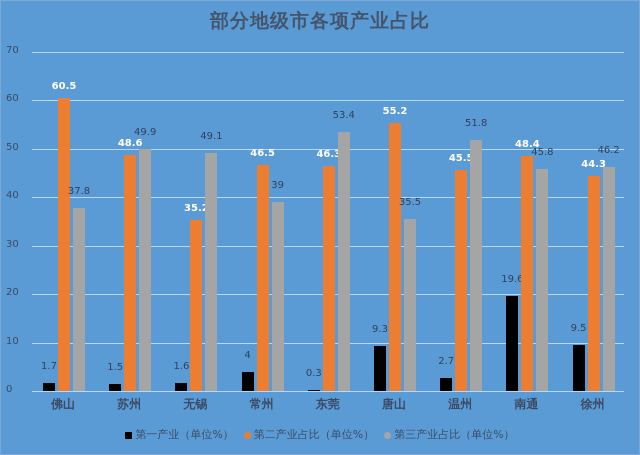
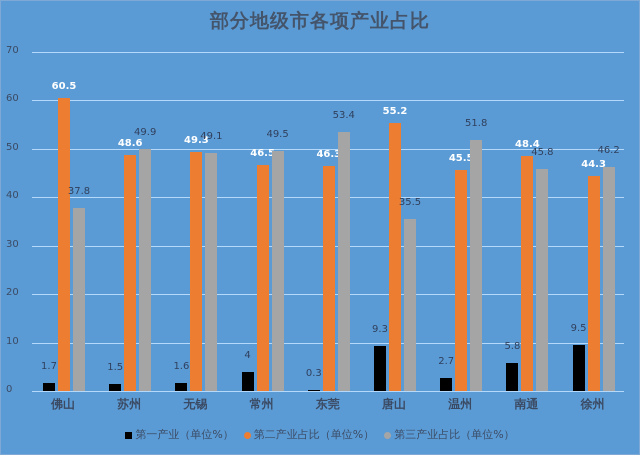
第二产业占比（单位%）/无锡: 35.2 -> 49.3
第三产业占比（单位%）/常州: 39 -> 49.5
第一产业（单位%）/南通: 19.6 -> 5.8
